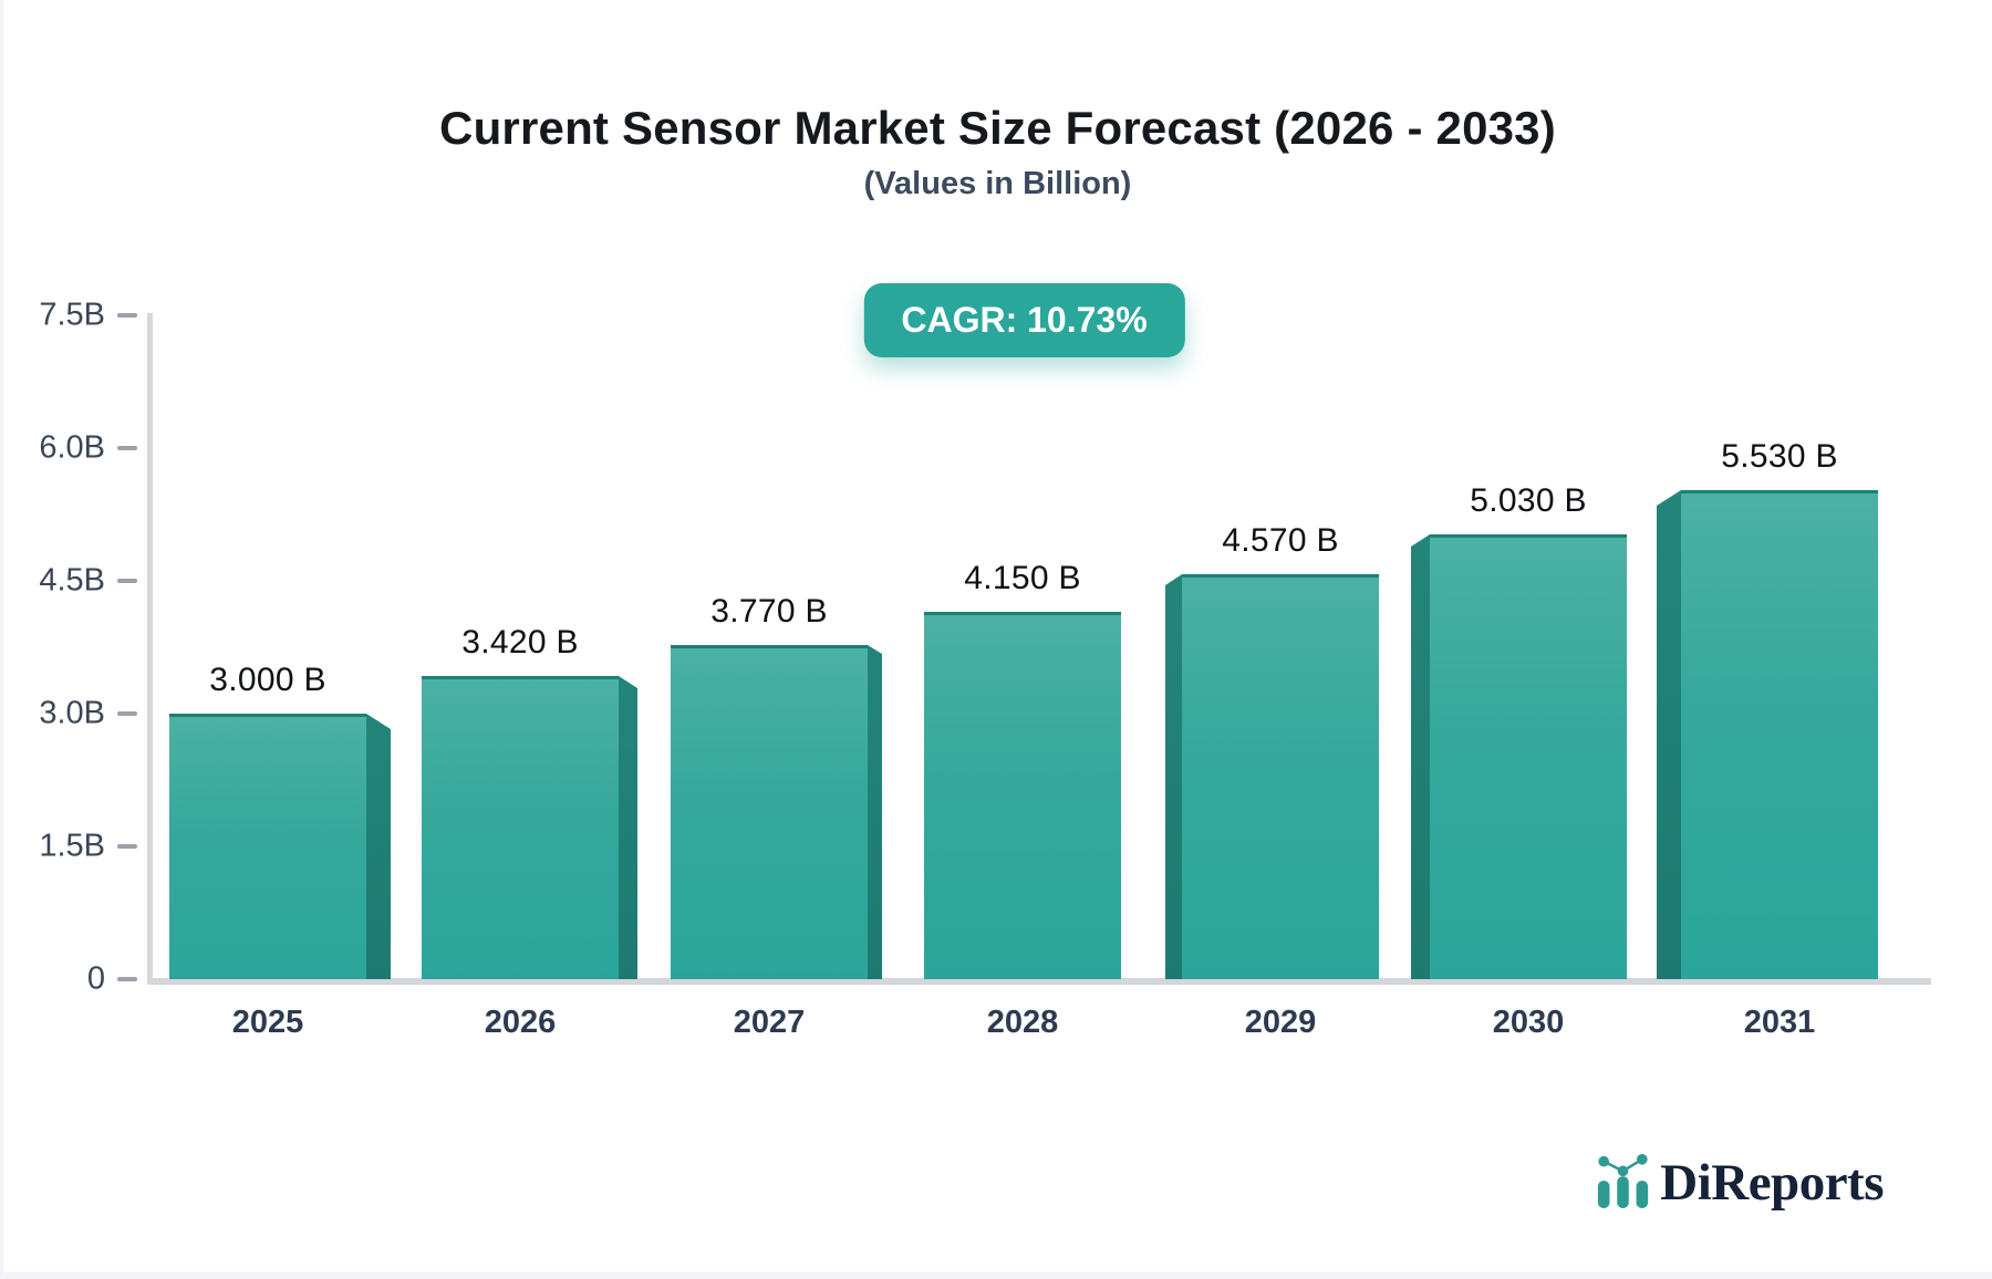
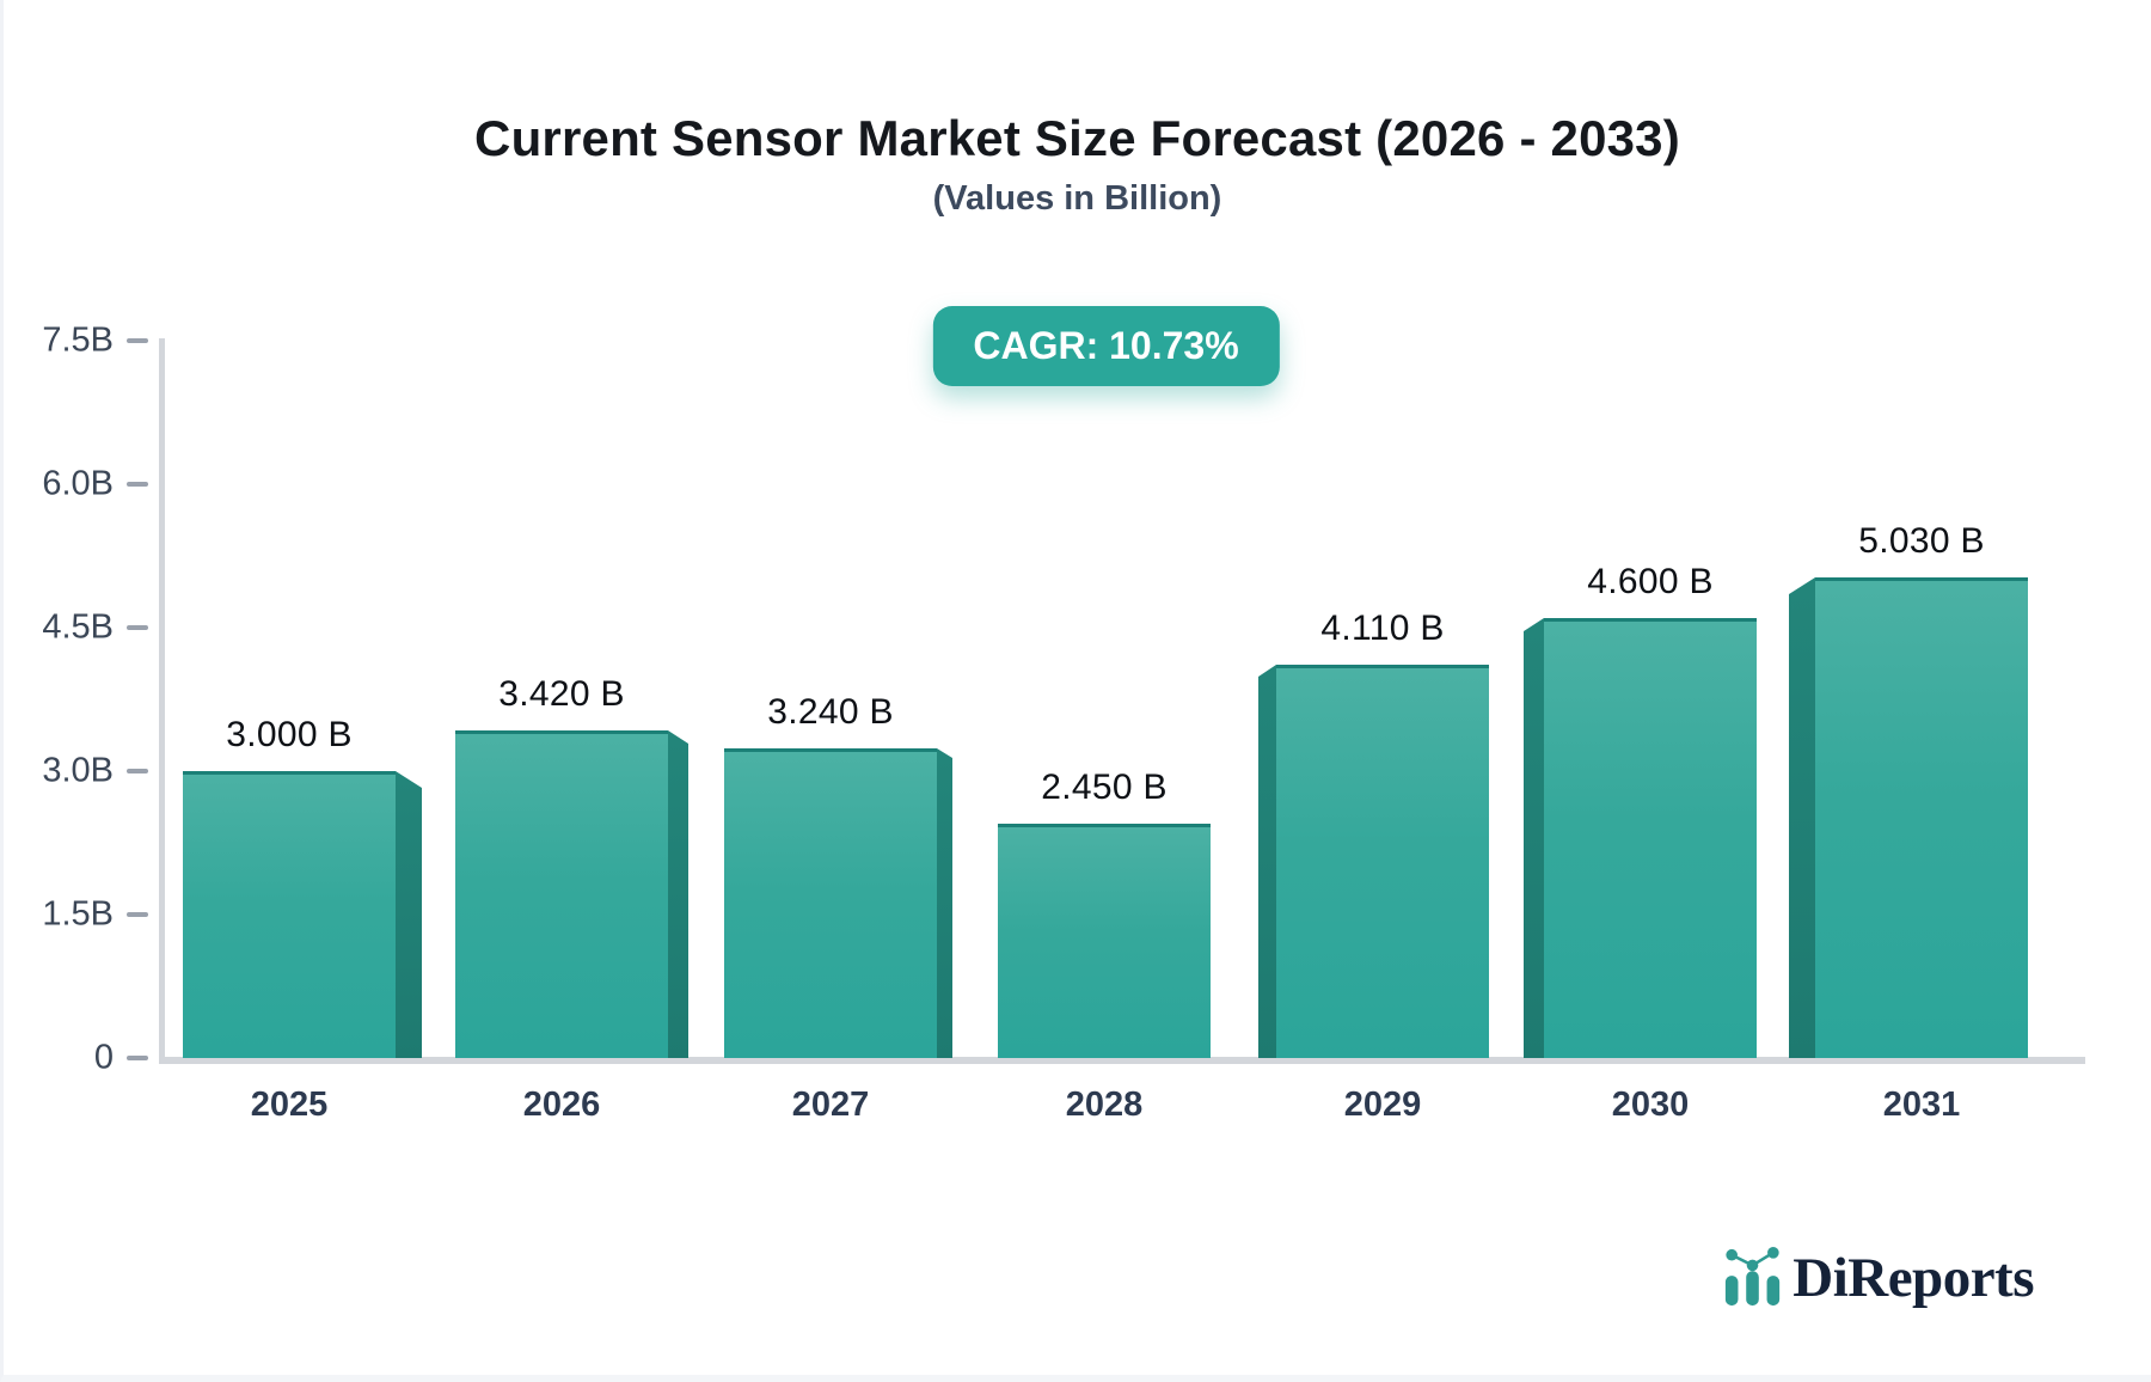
2027: 3.770 -> 3.240
2028: 4.150 -> 2.450
2029: 4.570 -> 4.110
2030: 5.030 -> 4.600
2031: 5.530 -> 5.030
